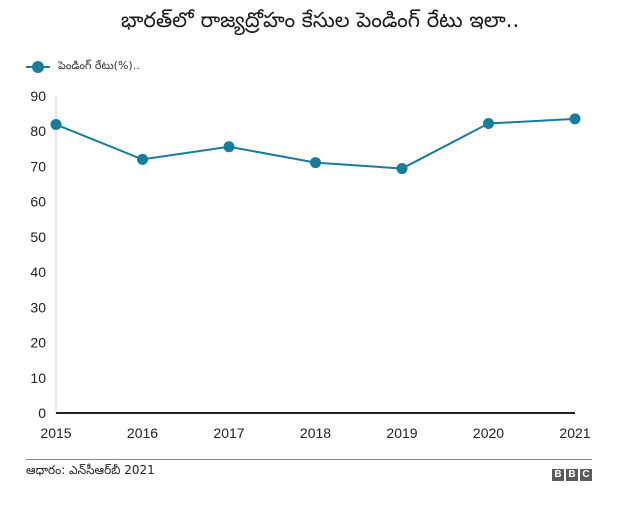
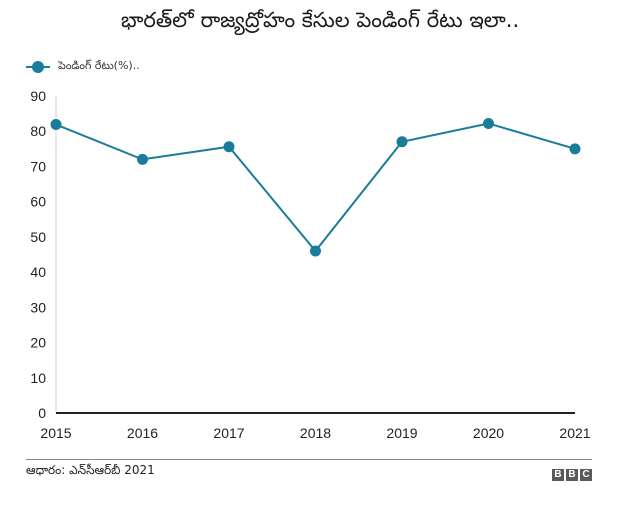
2018: 71 -> 46
2019: 69 -> 77
2021: 84 -> 75
